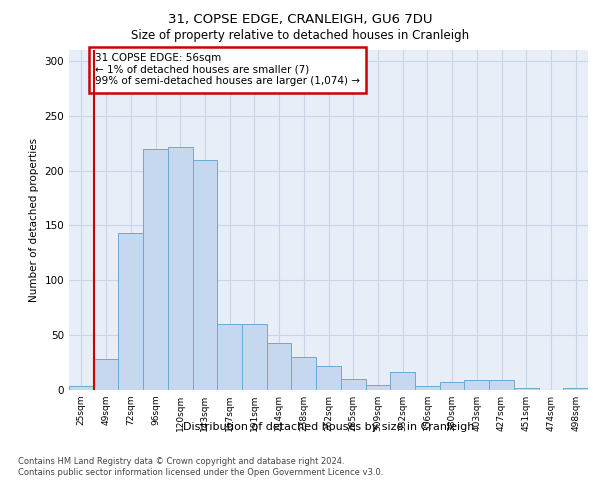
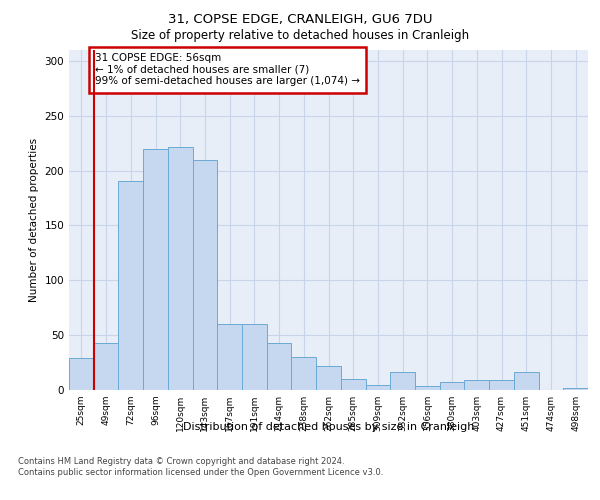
25sqm: 4 -> 29
49sqm: 28 -> 43
72sqm: 143 -> 191
451sqm: 2 -> 16
